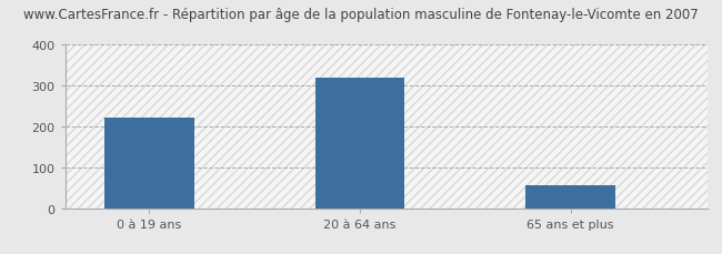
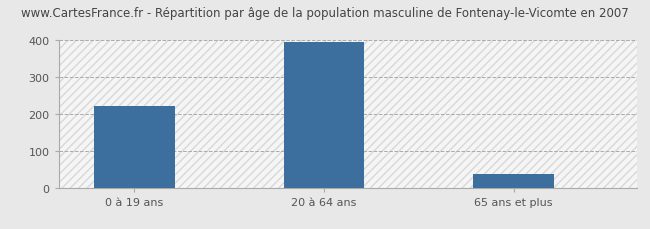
20 à 64 ans: 320 -> 397
65 ans et plus: 55 -> 38
